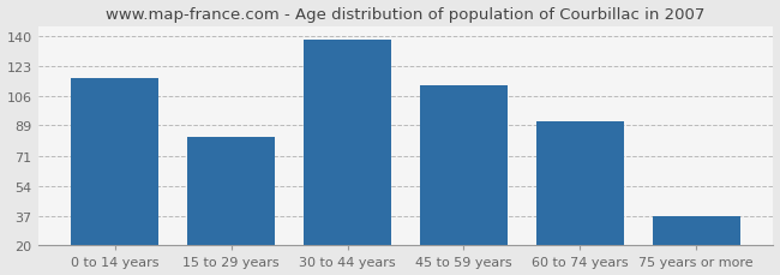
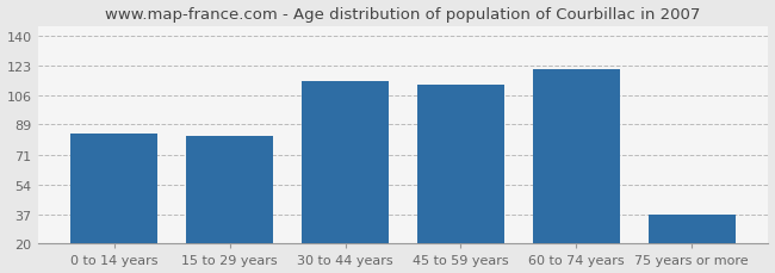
0 to 14 years: 116 -> 84
30 to 44 years: 138 -> 114
60 to 74 years: 91 -> 121
